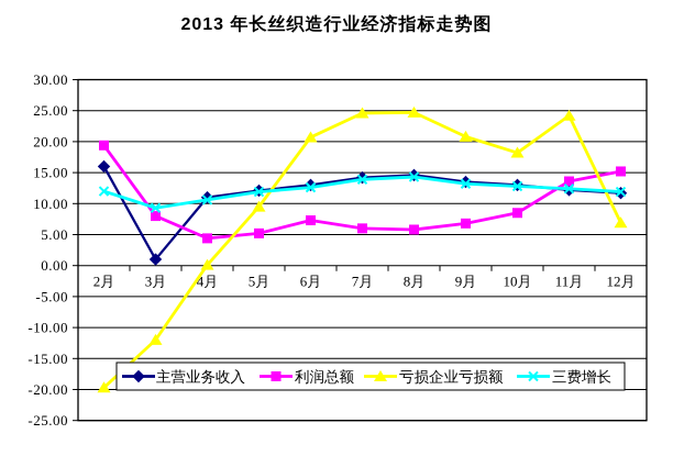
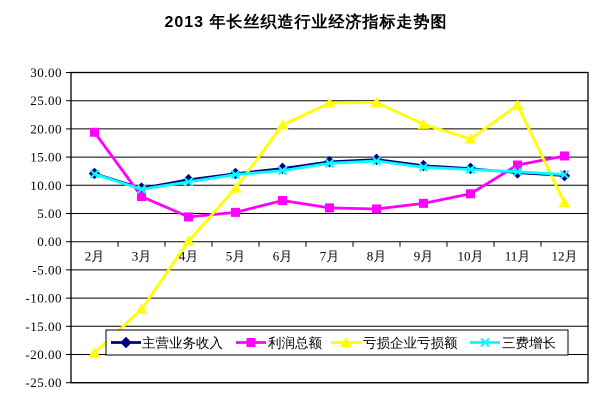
主营业务收入/2月: 16 -> 12
主营业务收入/3月: 1 -> 10
